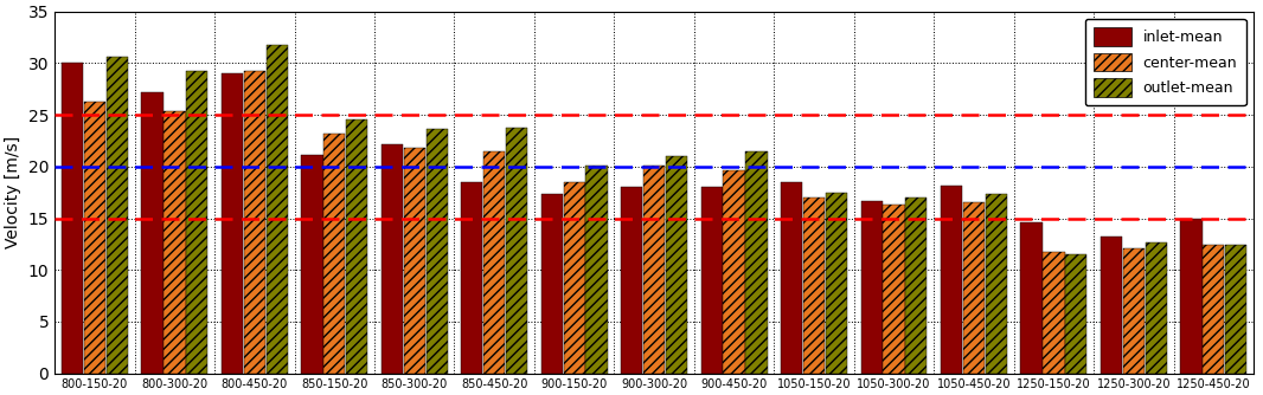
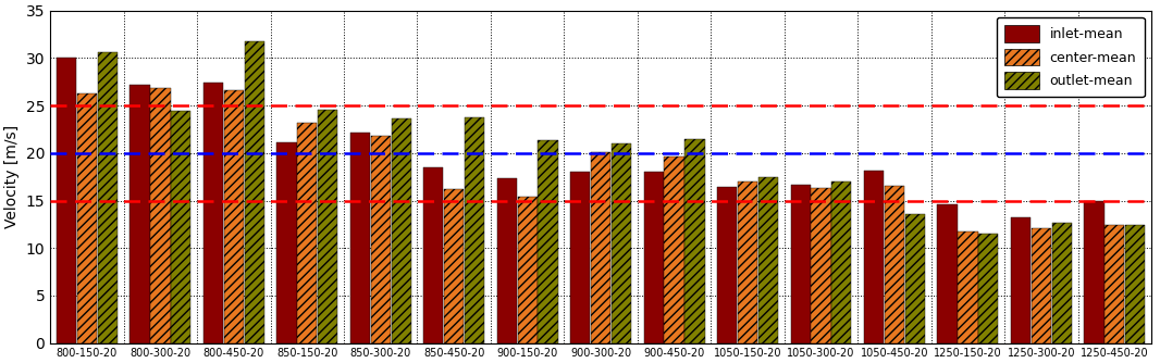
center-mean/800-300-20: 25.3 -> 26.8
outlet-mean/800-300-20: 29.3 -> 24.4
inlet-mean/800-450-20: 29.0 -> 27.4
center-mean/800-450-20: 29.2 -> 26.6
center-mean/850-450-20: 21.5 -> 16.2
center-mean/900-150-20: 18.5 -> 15.4
outlet-mean/900-150-20: 20.1 -> 21.4
inlet-mean/1050-150-20: 18.5 -> 16.4
outlet-mean/1050-450-20: 17.4 -> 13.6
